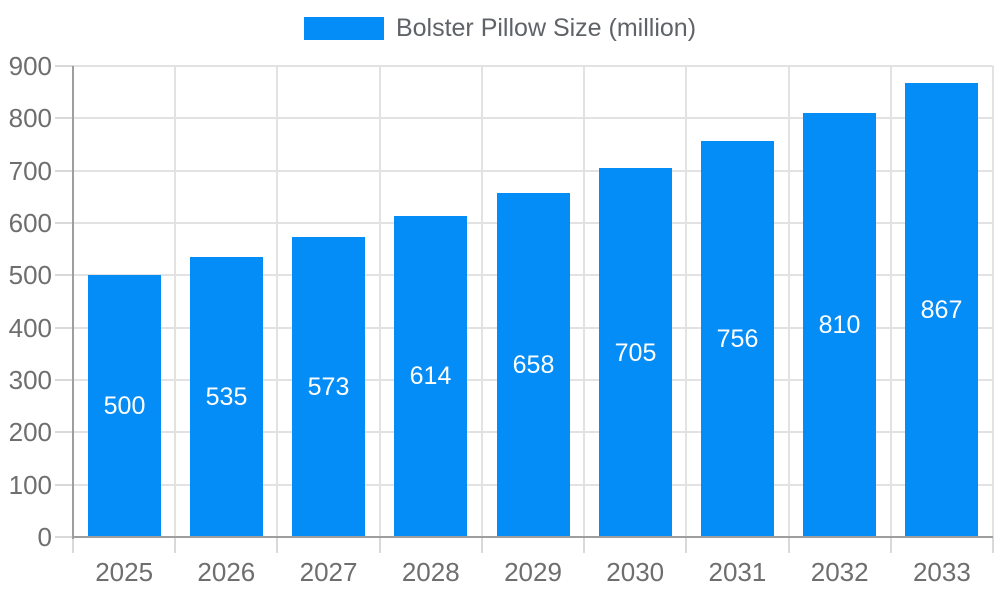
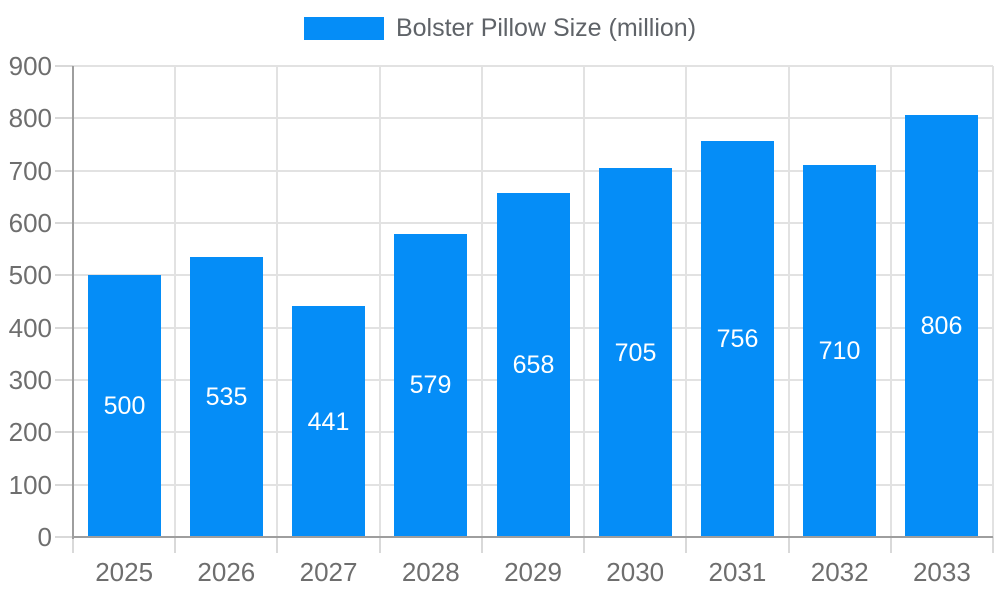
2027: 573 -> 441
2028: 614 -> 579
2032: 810 -> 710
2033: 867 -> 806
